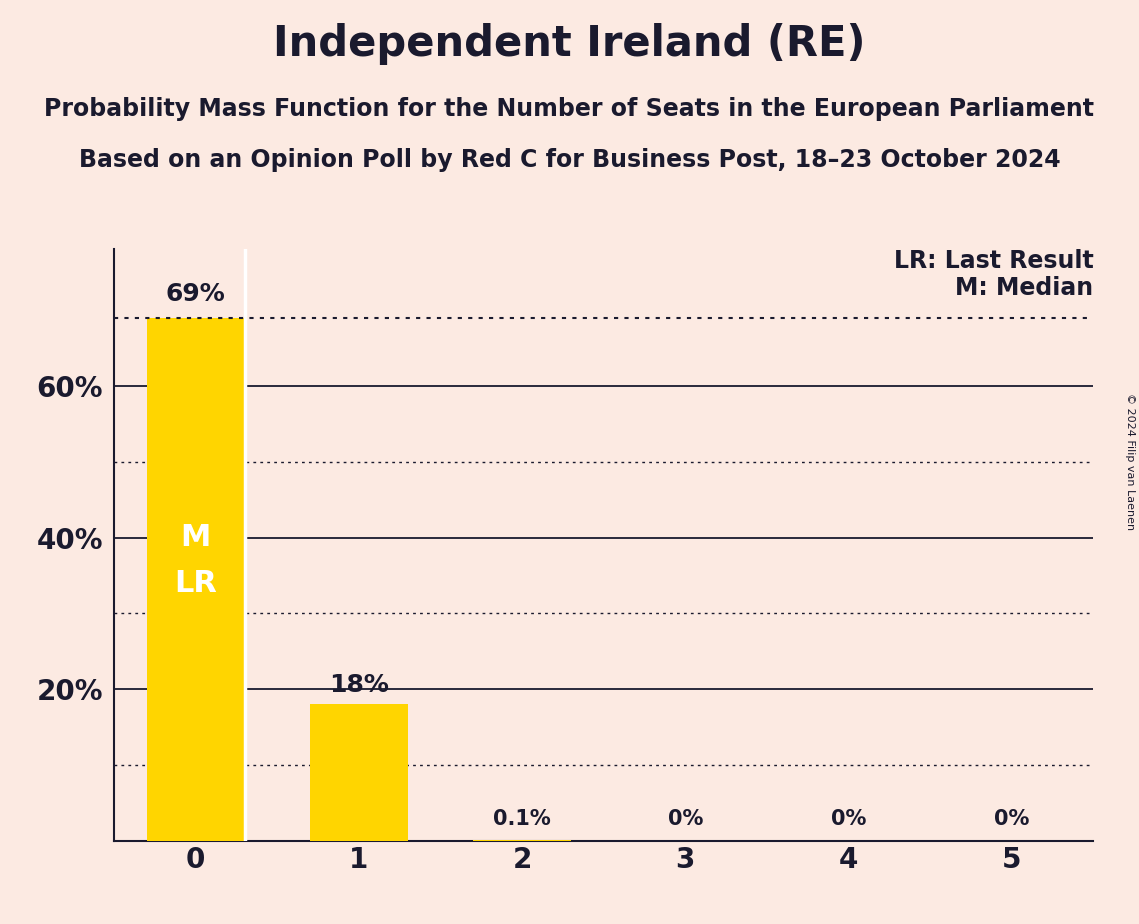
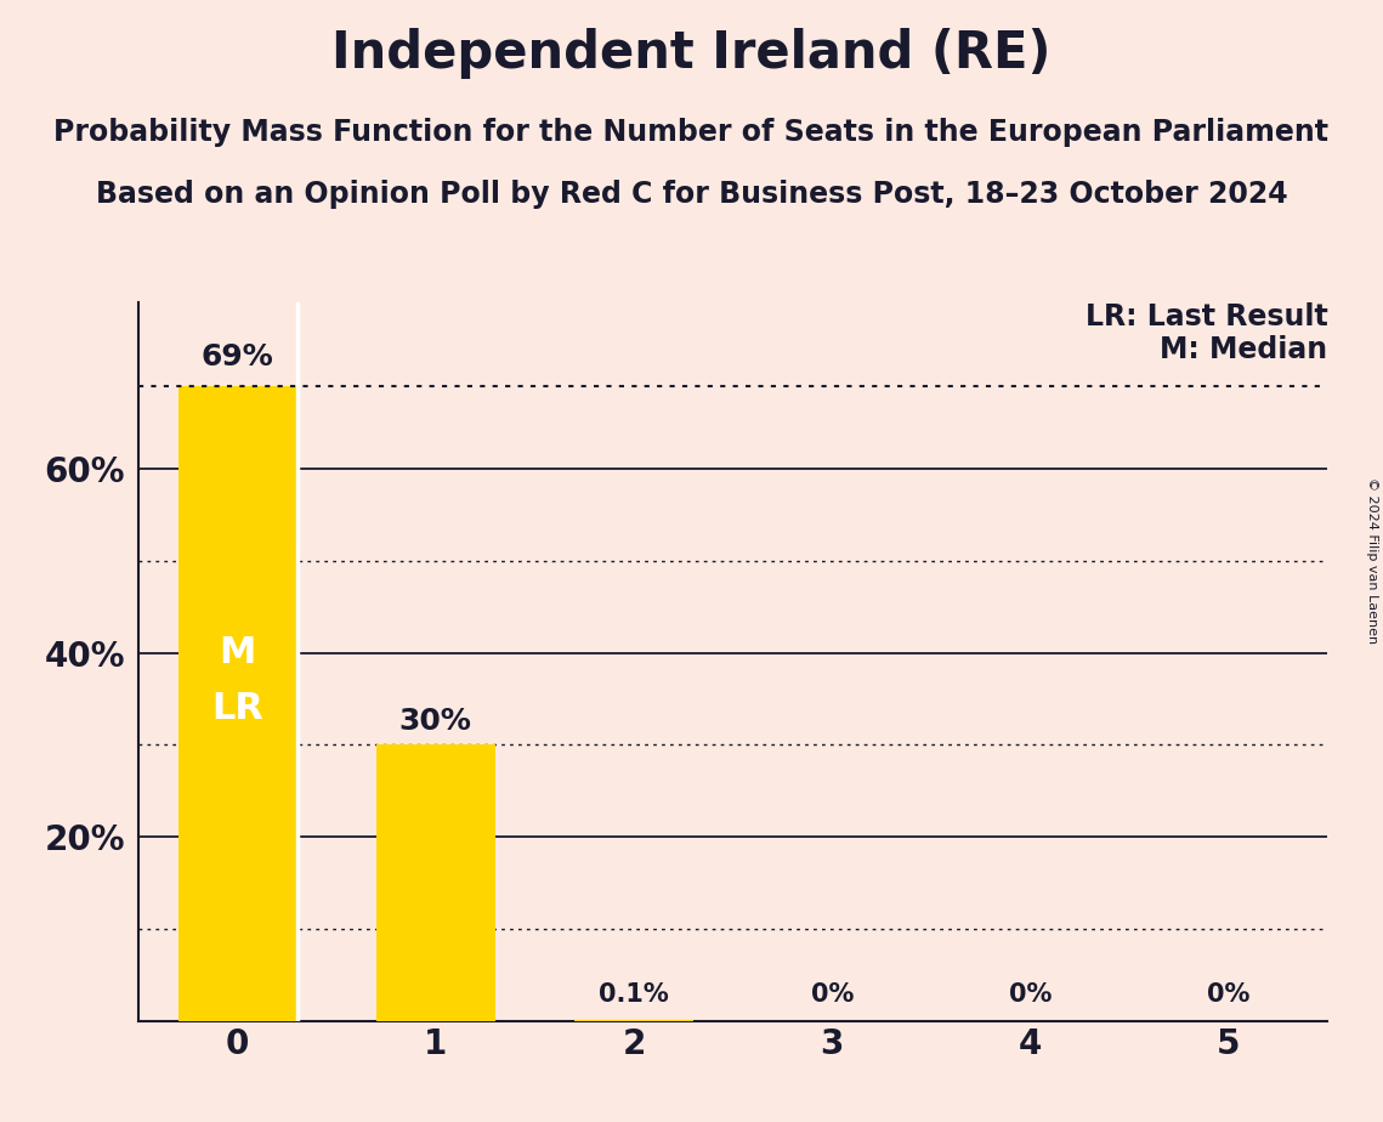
1: 18% -> 30%
